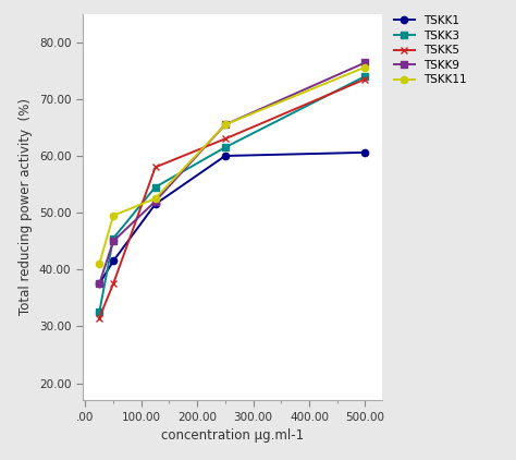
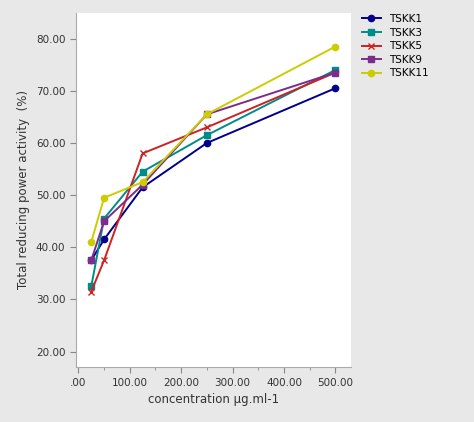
TSKK1/500.00: 60.6 -> 70.5
TSKK9/500.00: 76.4 -> 73.5
TSKK11/500.00: 75.6 -> 78.5
